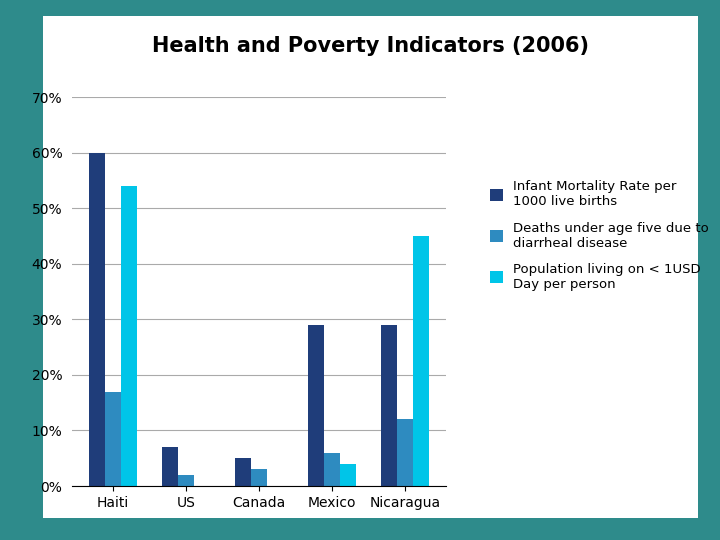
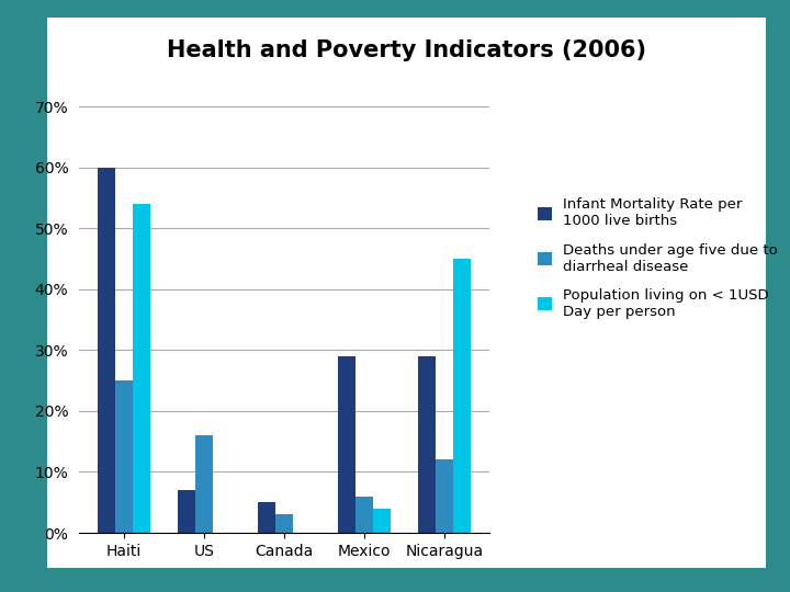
Deaths under age five due to diarrheal disease/Haiti: 17% -> 25%
Deaths under age five due to diarrheal disease/US: 2% -> 16%
